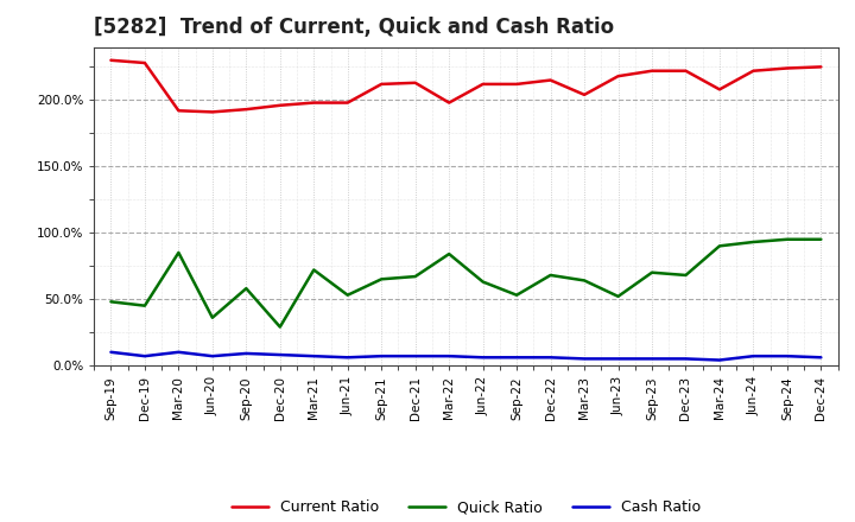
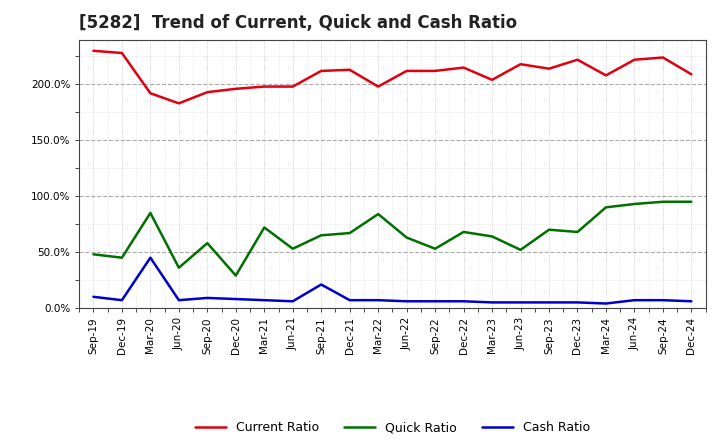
Cash Ratio/Mar-20: 10% -> 45%
Current Ratio/Jun-20: 191% -> 183%
Cash Ratio/Sep-21: 7% -> 21%
Current Ratio/Sep-23: 222% -> 214%
Current Ratio/Dec-24: 225% -> 209%
